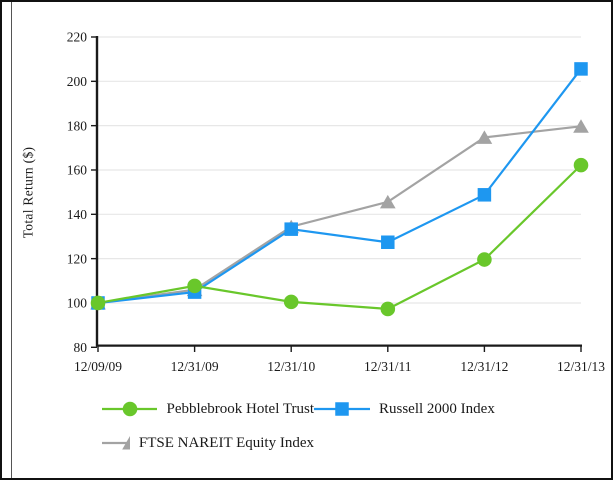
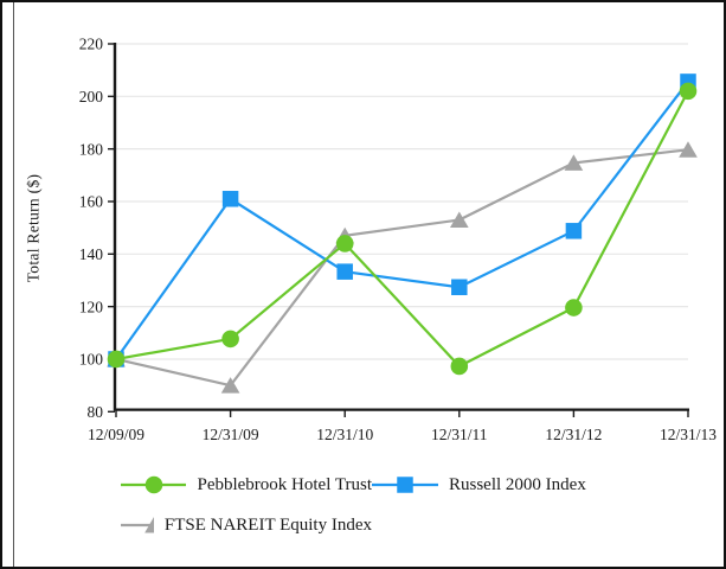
Russell 2000 Index/12/31/09: 105 -> 161
FTSE NAREIT Equity Index/12/31/09: 106 -> 90
Pebblebrook Hotel Trust/12/31/10: 100 -> 144
FTSE NAREIT Equity Index/12/31/10: 134 -> 147
FTSE NAREIT Equity Index/12/31/11: 146 -> 153
Pebblebrook Hotel Trust/12/31/13: 162 -> 202
